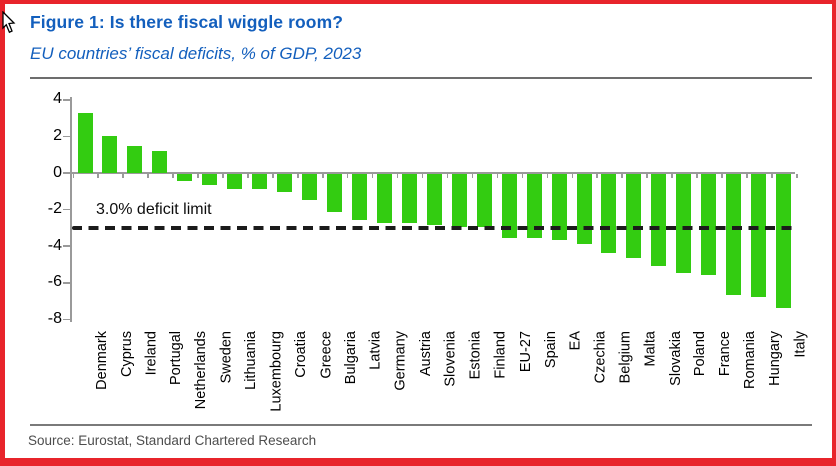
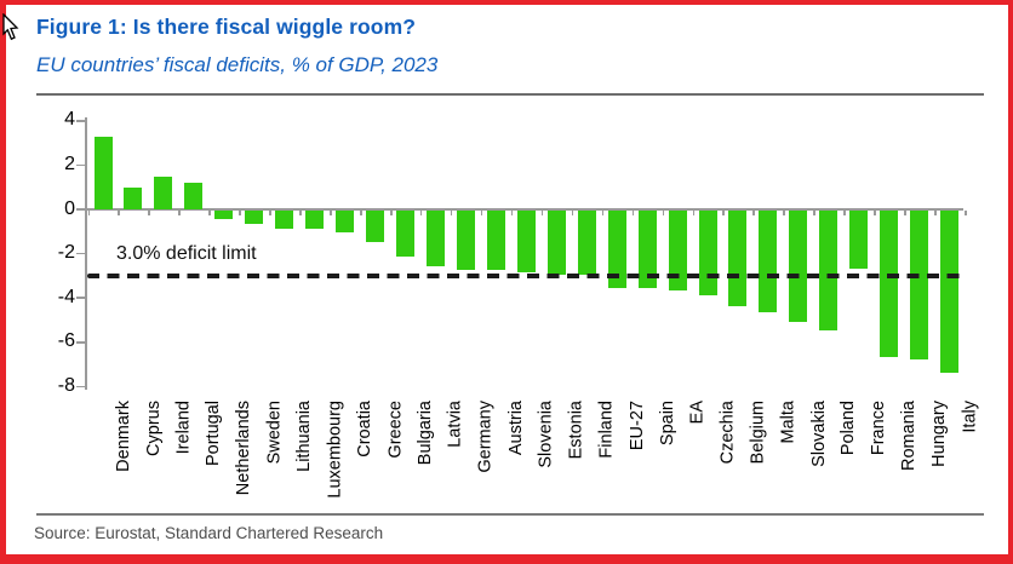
Cyprus: 2.0 -> 1.0
France: -5.5 -> -2.6
